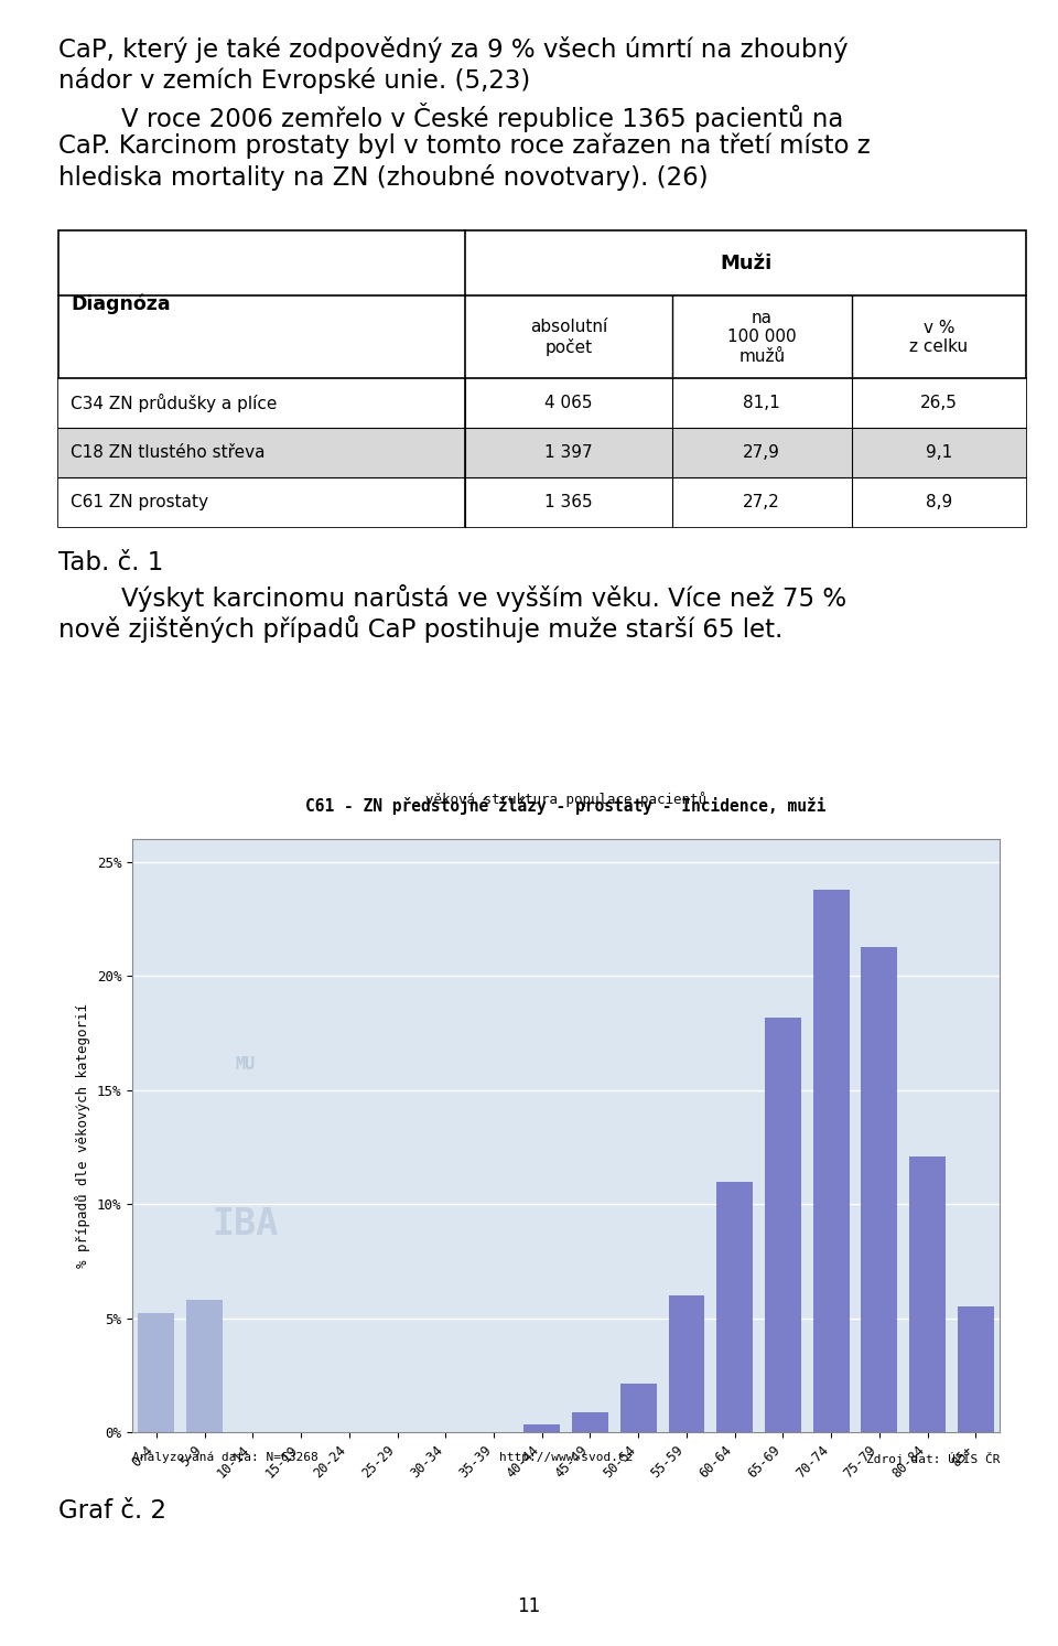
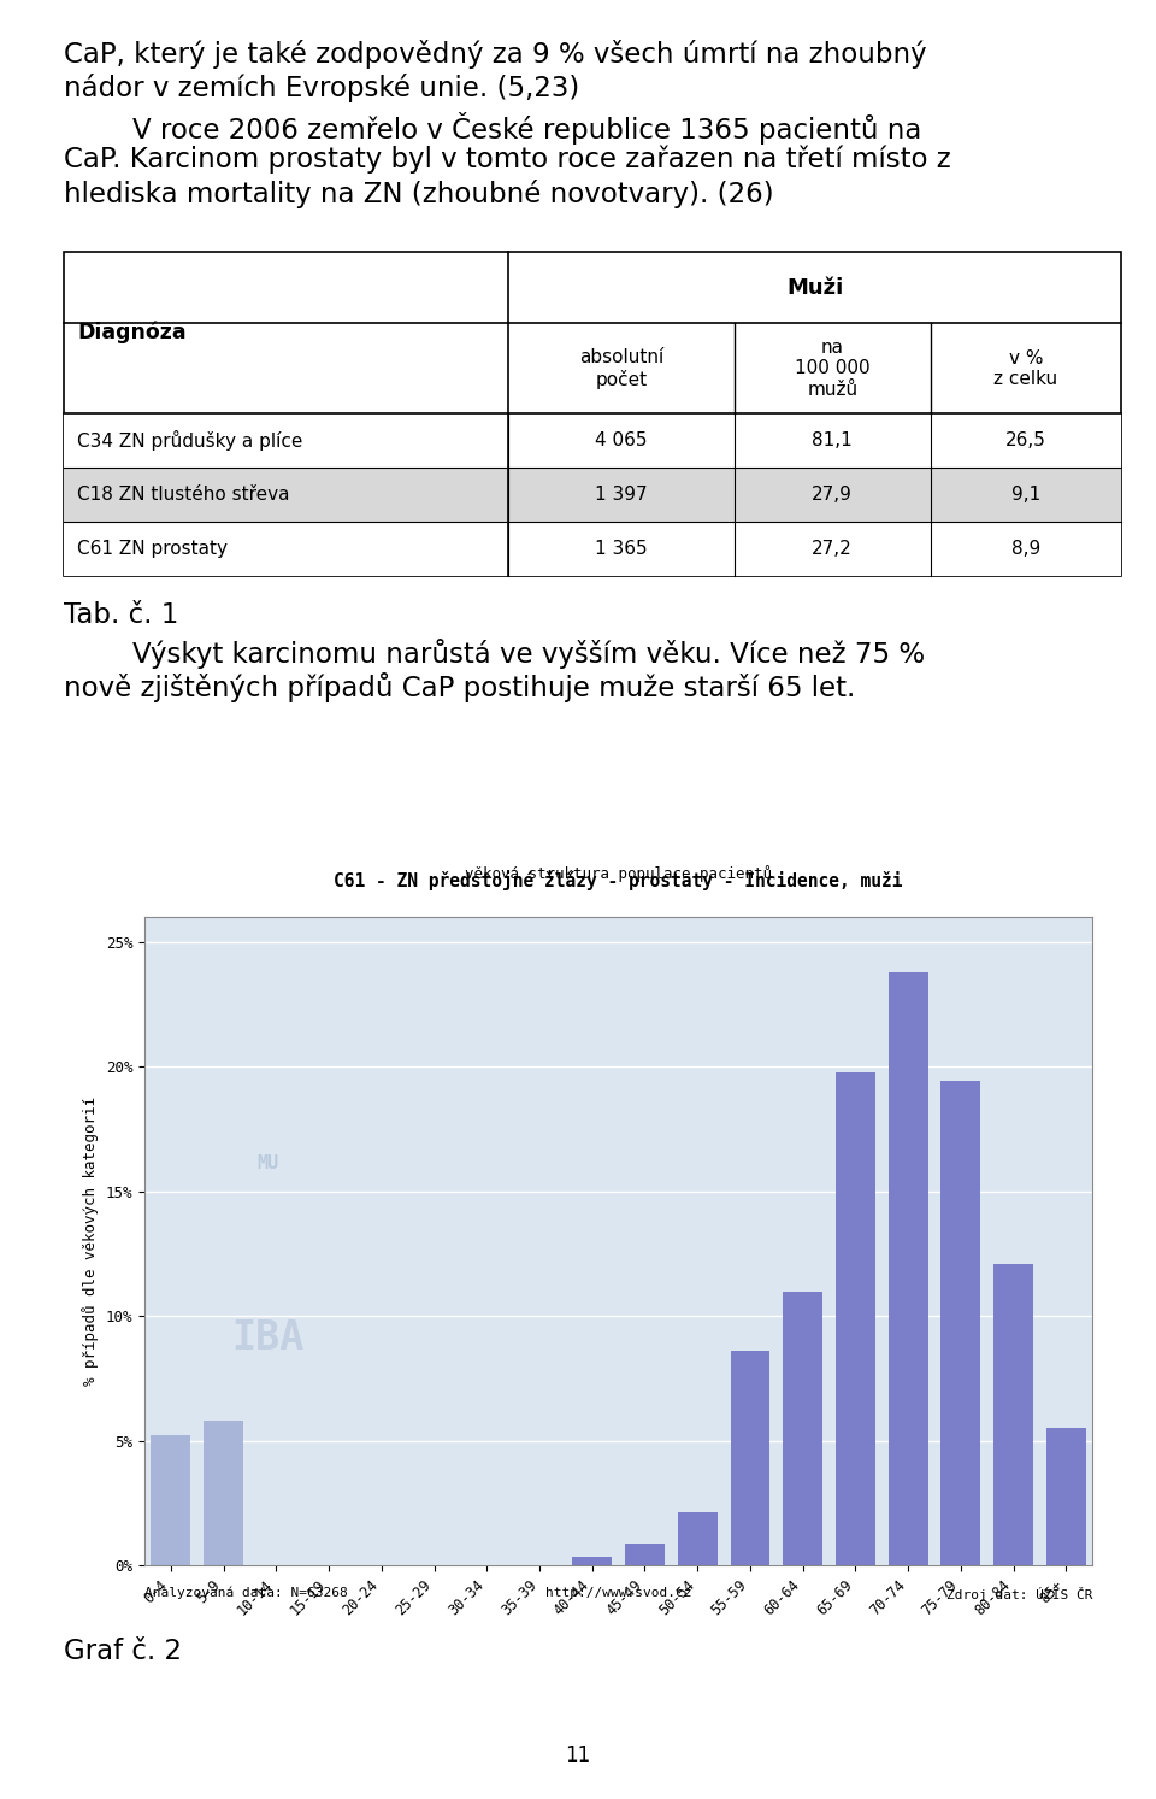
55-59: 6.00% -> 8.60%
65-69: 18.20% -> 19.80%
75-79: 21.30% -> 19.45%
